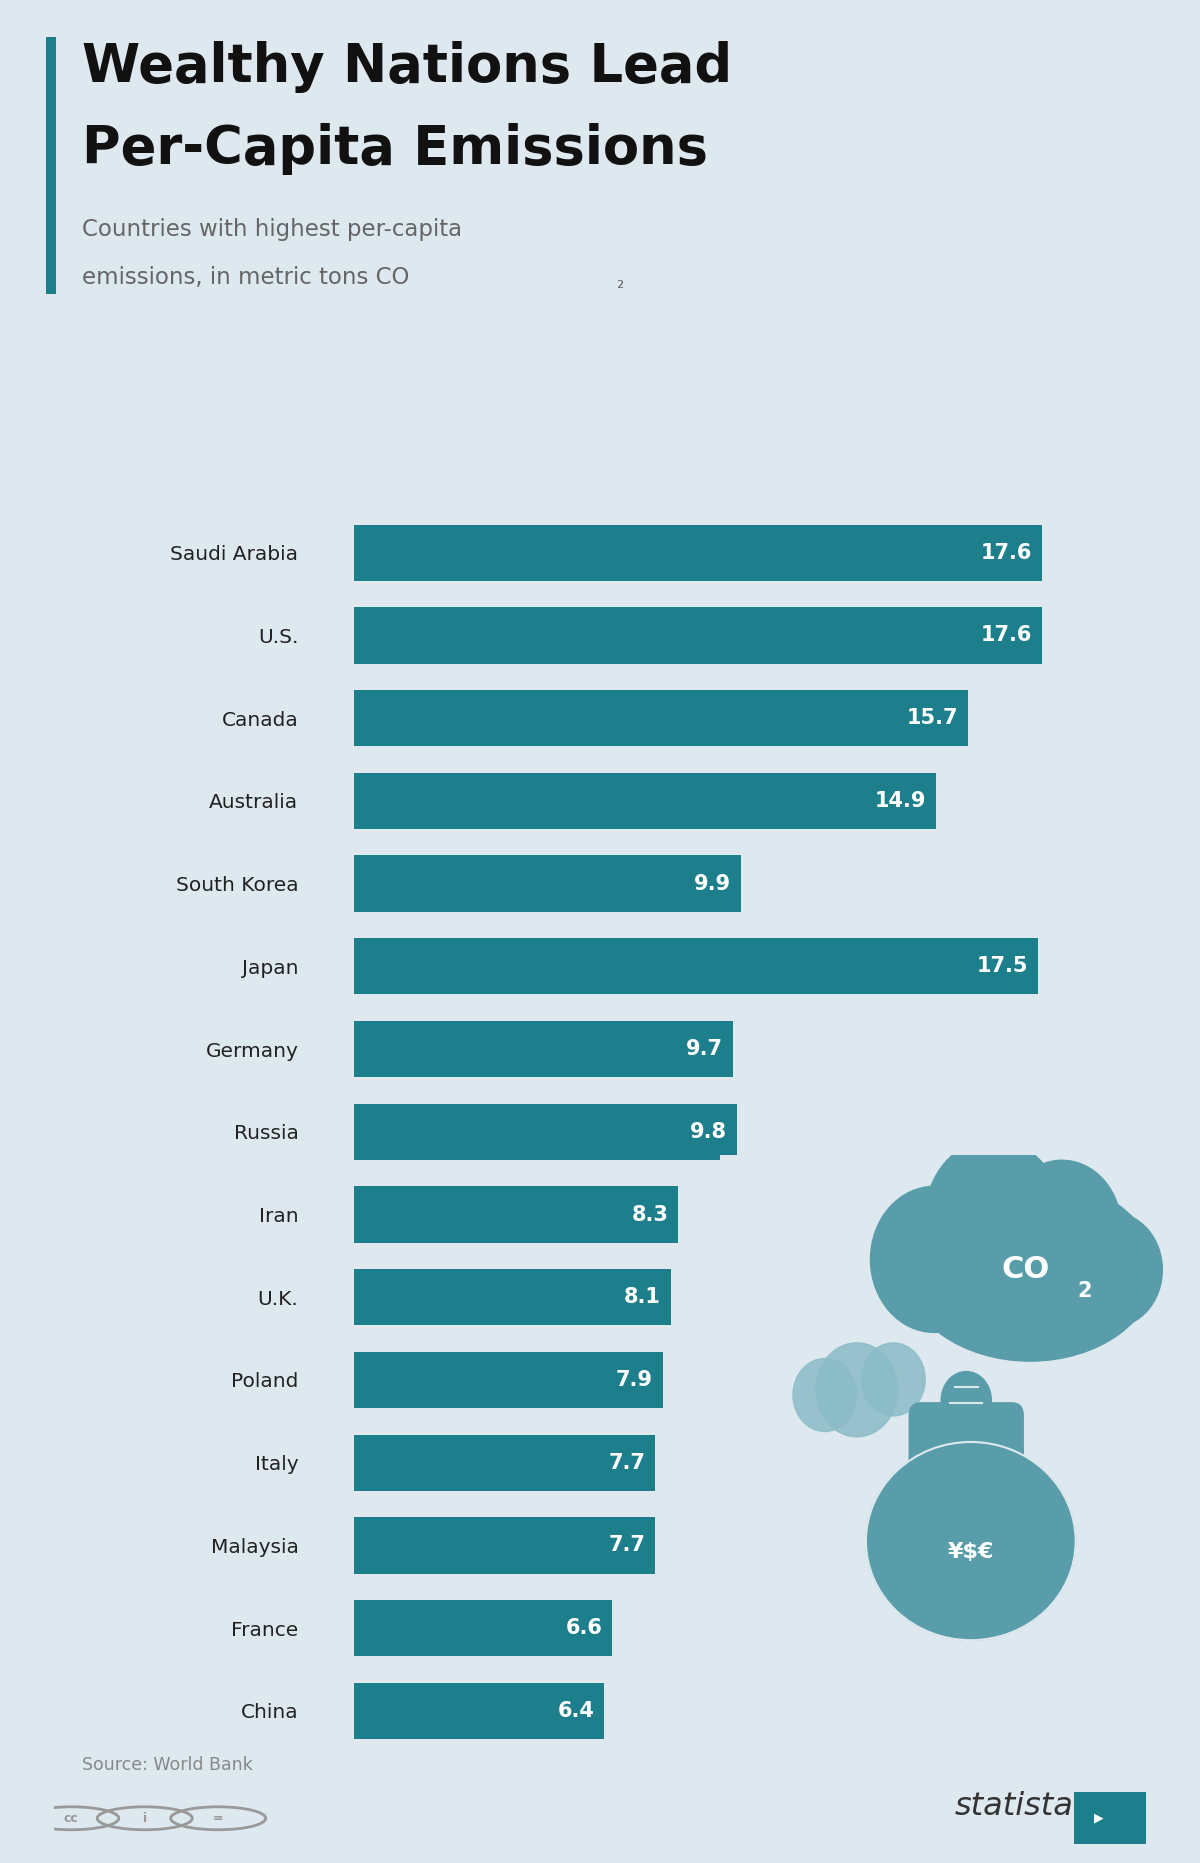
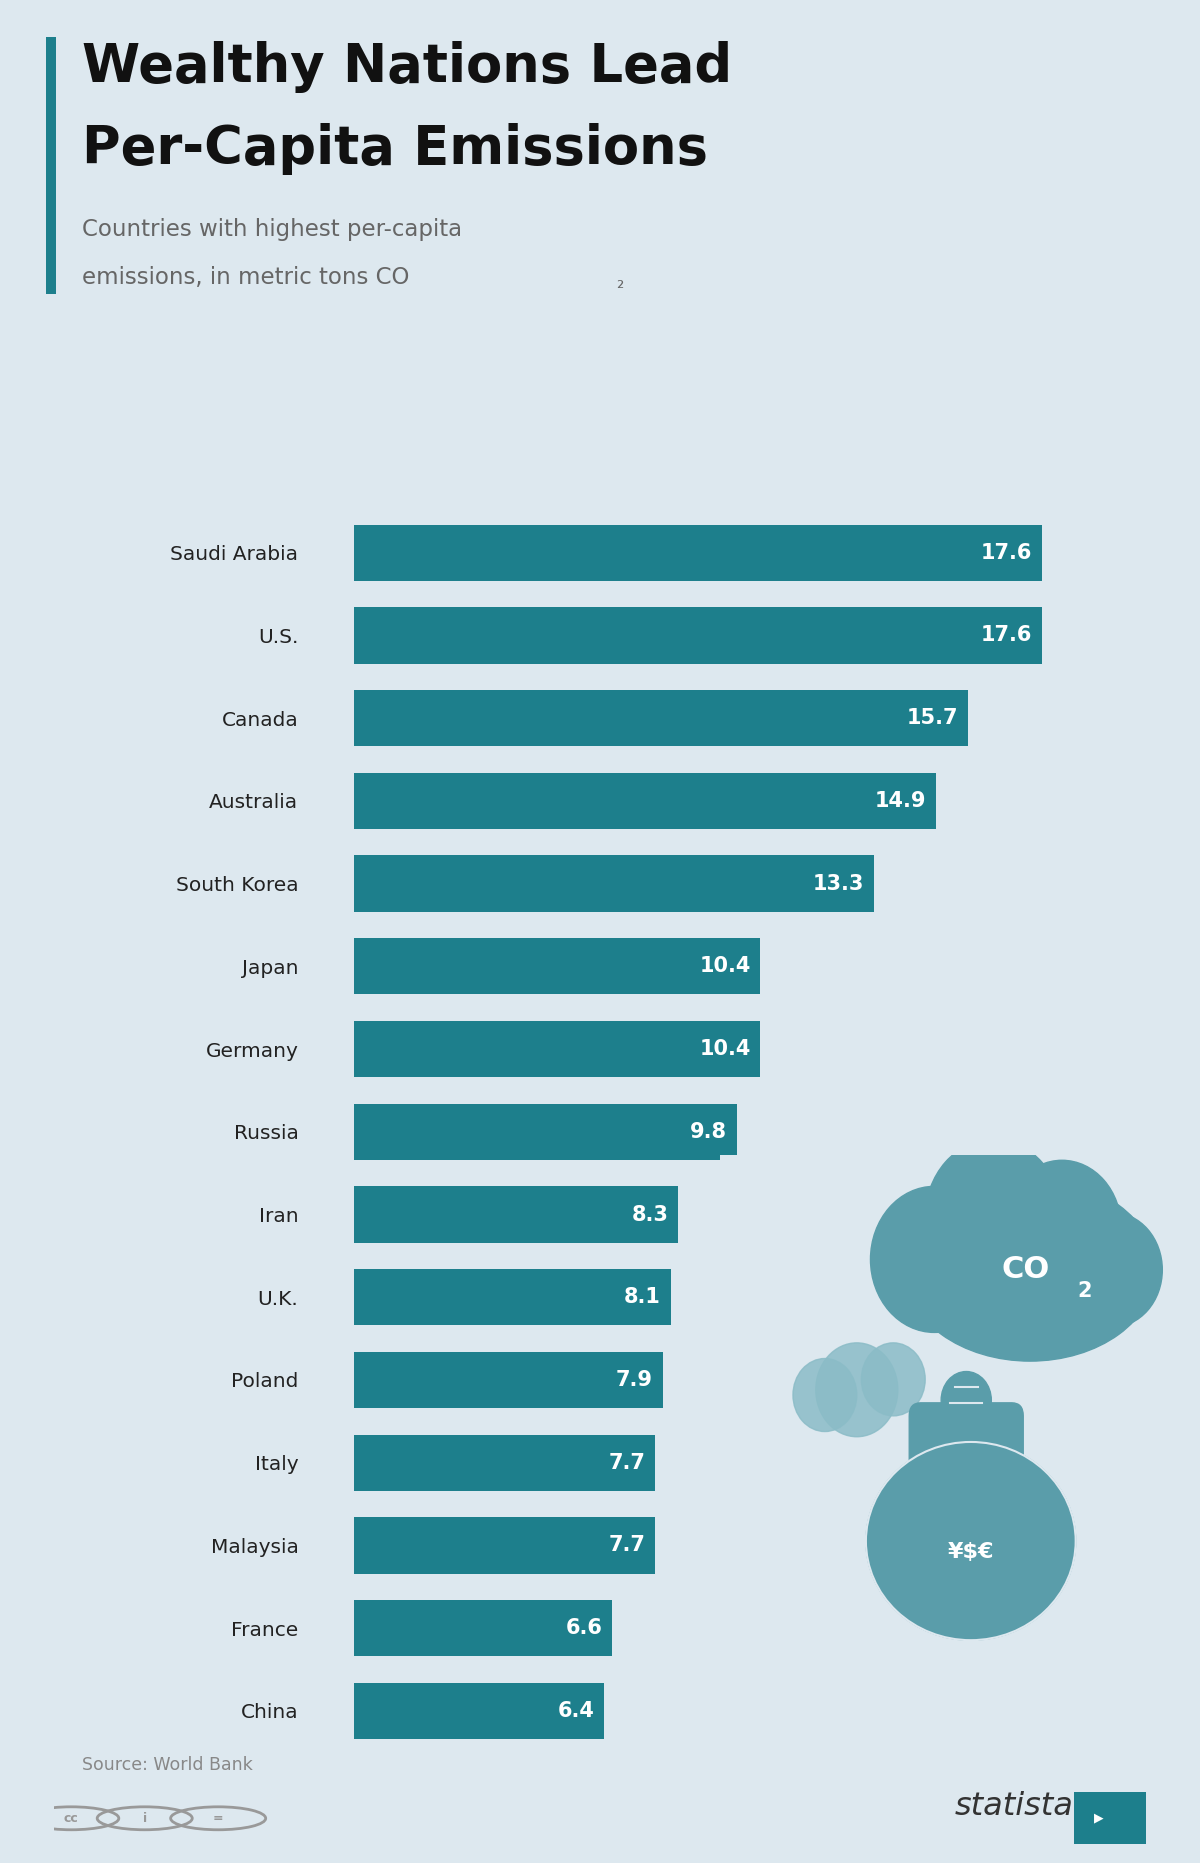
South Korea: 9.9 -> 13.3
Japan: 17.5 -> 10.4
Germany: 9.7 -> 10.4
